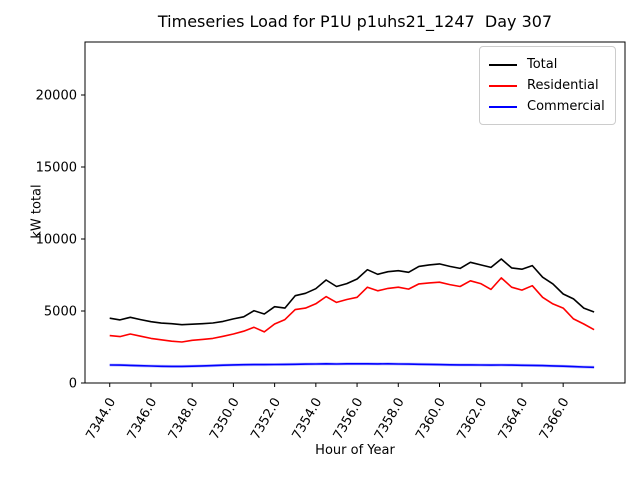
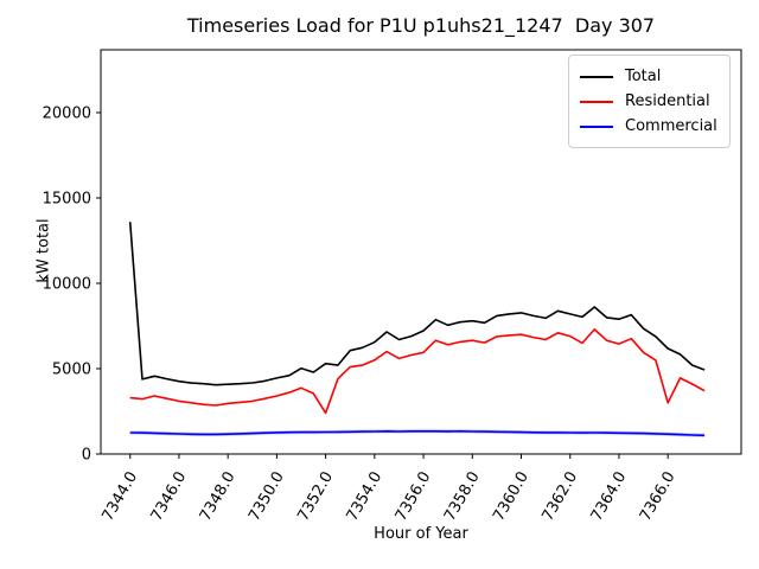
Total/7344.0: 4500 -> 13600
Residential/7352.0: 4100 -> 2400
Residential/7366.0: 5200 -> 3000
